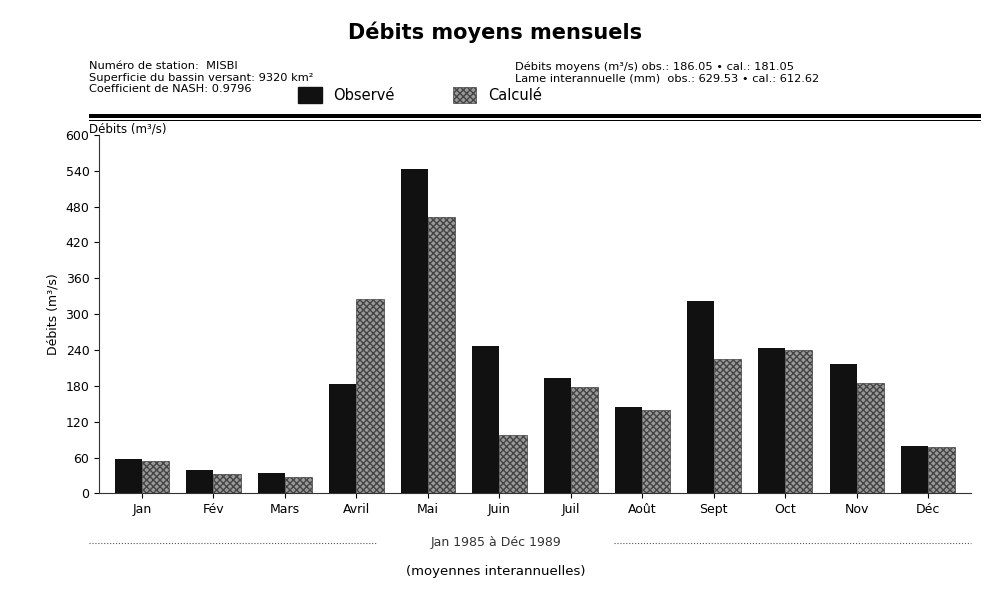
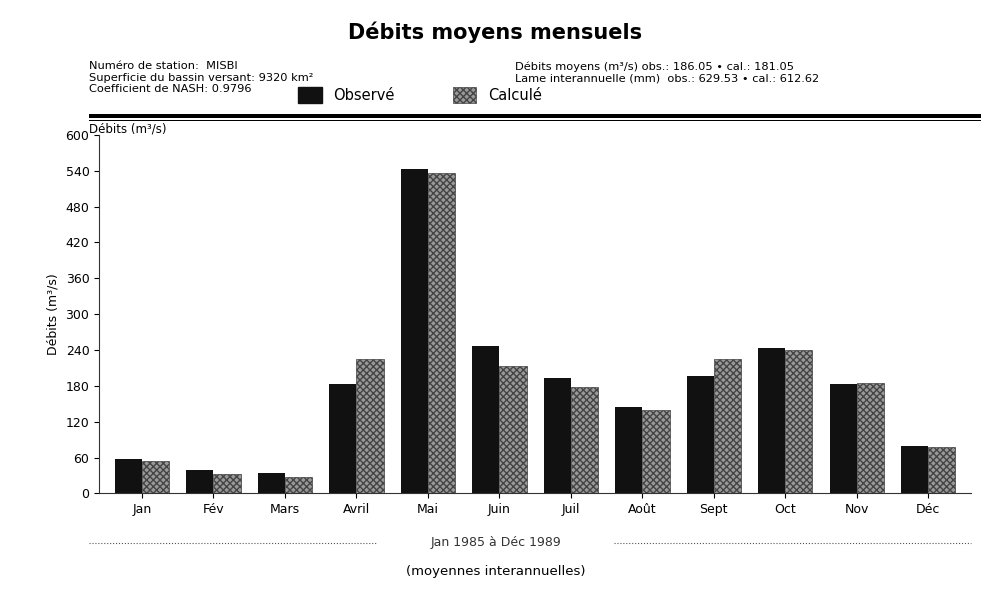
Calculé/Avril: 326 -> 225
Calculé/Mai: 462 -> 537
Calculé/Juin: 98 -> 213
Observé/Sept: 322 -> 197
Observé/Nov: 216 -> 183
